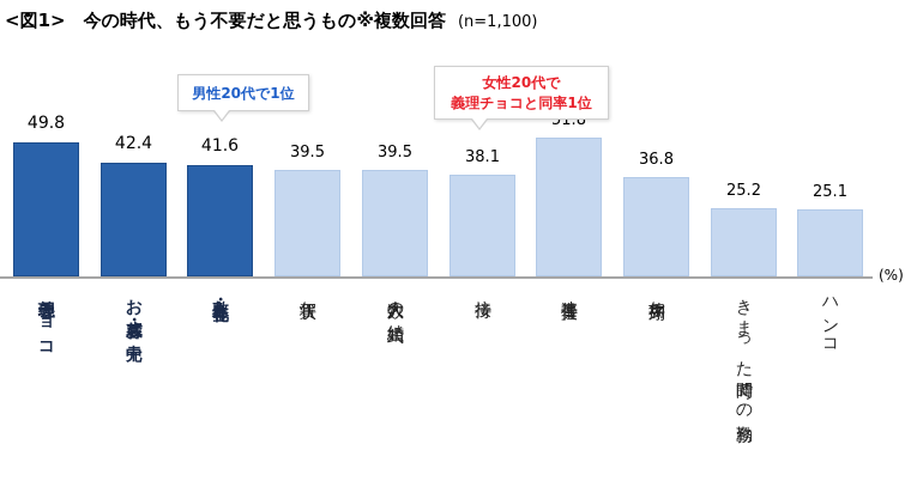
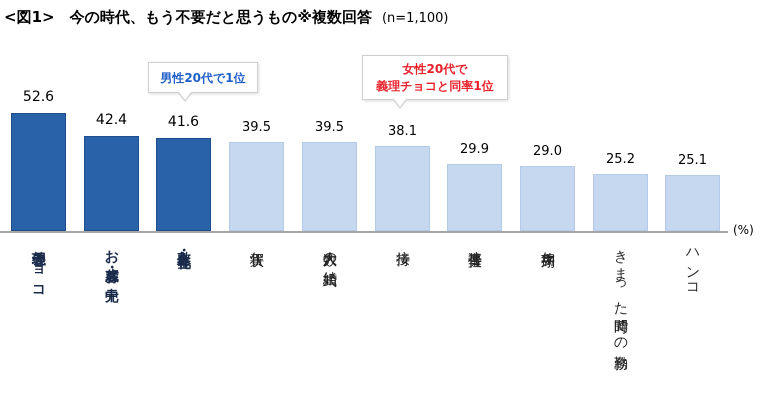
義理チョコ: 49.8 -> 52.6
連帯責任: 51.8 -> 29.9
年功序列: 36.8 -> 29.0
